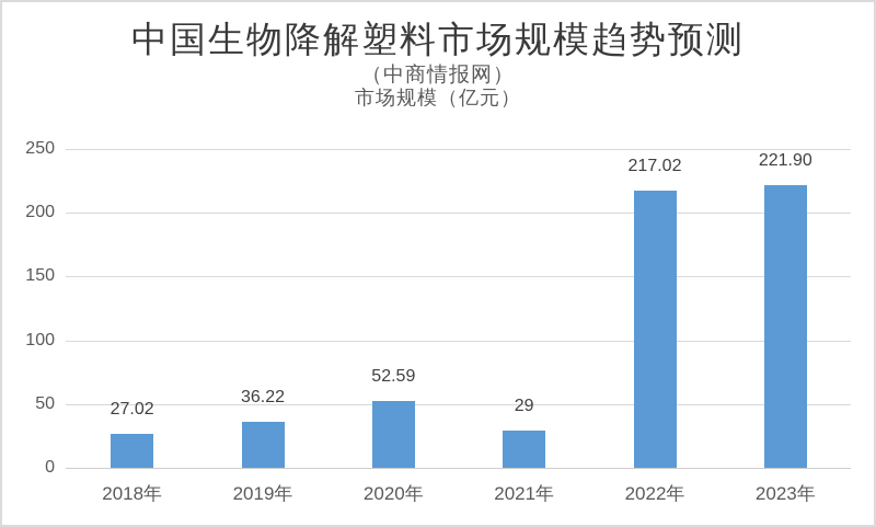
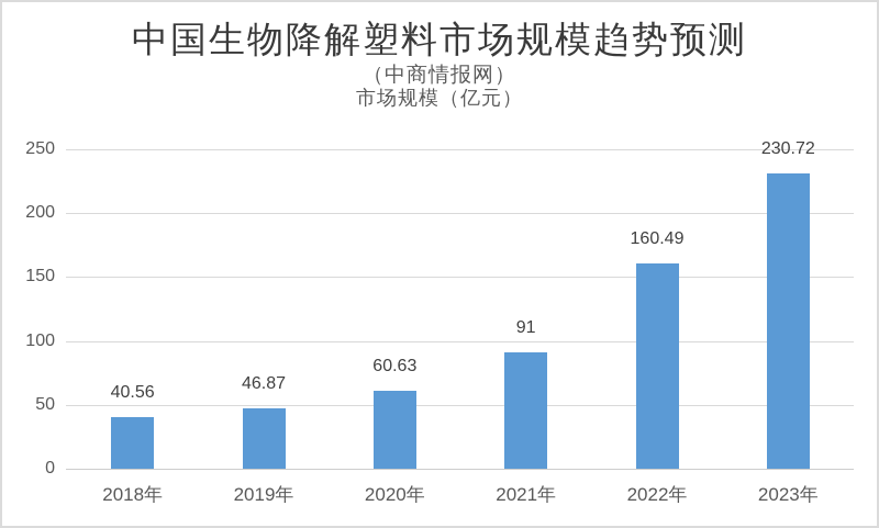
2018年: 27.02 -> 40.56
2019年: 36.22 -> 46.87
2020年: 52.59 -> 60.63
2021年: 29 -> 91
2022年: 217.02 -> 160.49
2023年: 221.90 -> 230.72
